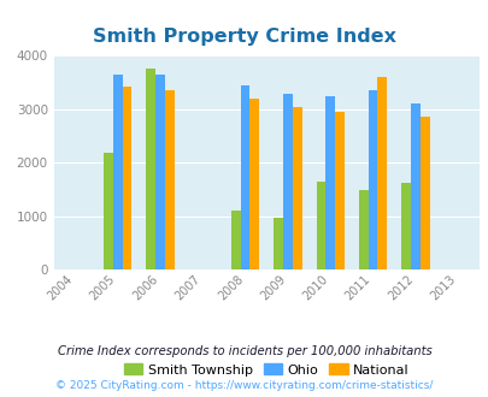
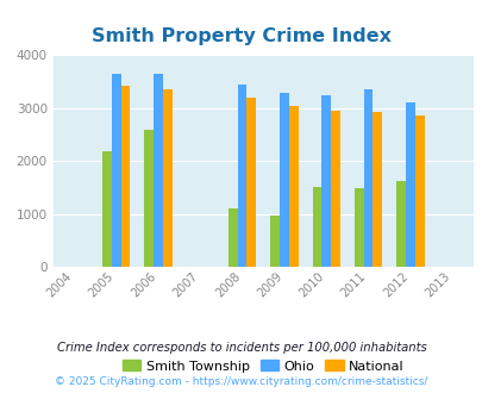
Smith Township/2006: 3750 -> 2580
Smith Township/2010: 1650 -> 1510
National/2011: 3600 -> 2920
